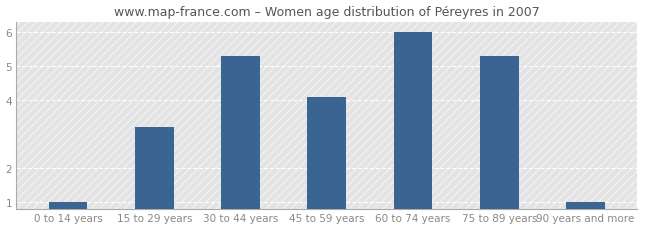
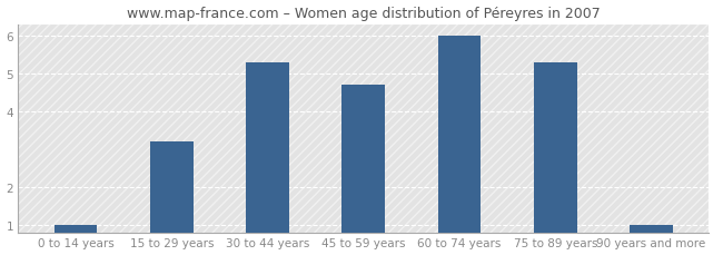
45 to 59 years: 4.1 -> 4.7
